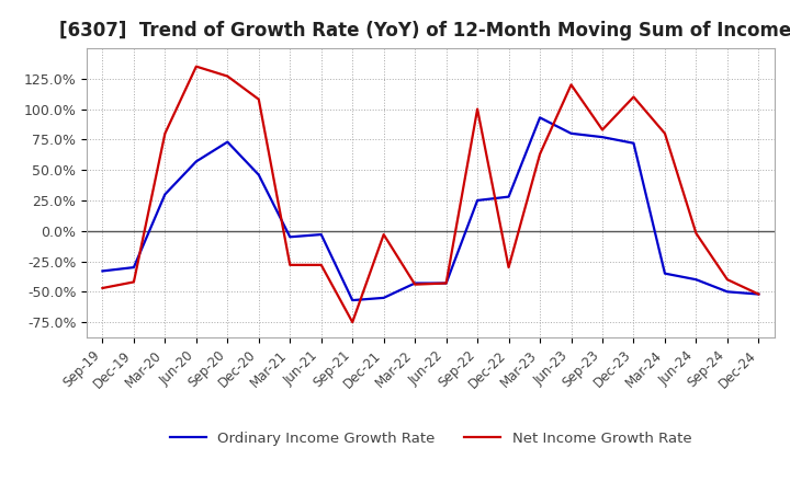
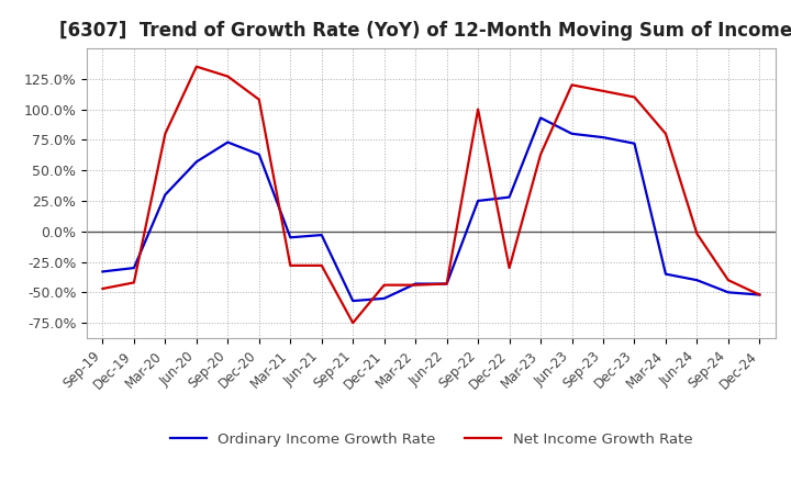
Ordinary Income Growth Rate/Dec-20: 46% -> 63%
Net Income Growth Rate/Dec-21: -3% -> -44%
Net Income Growth Rate/Sep-23: 83% -> 115%
